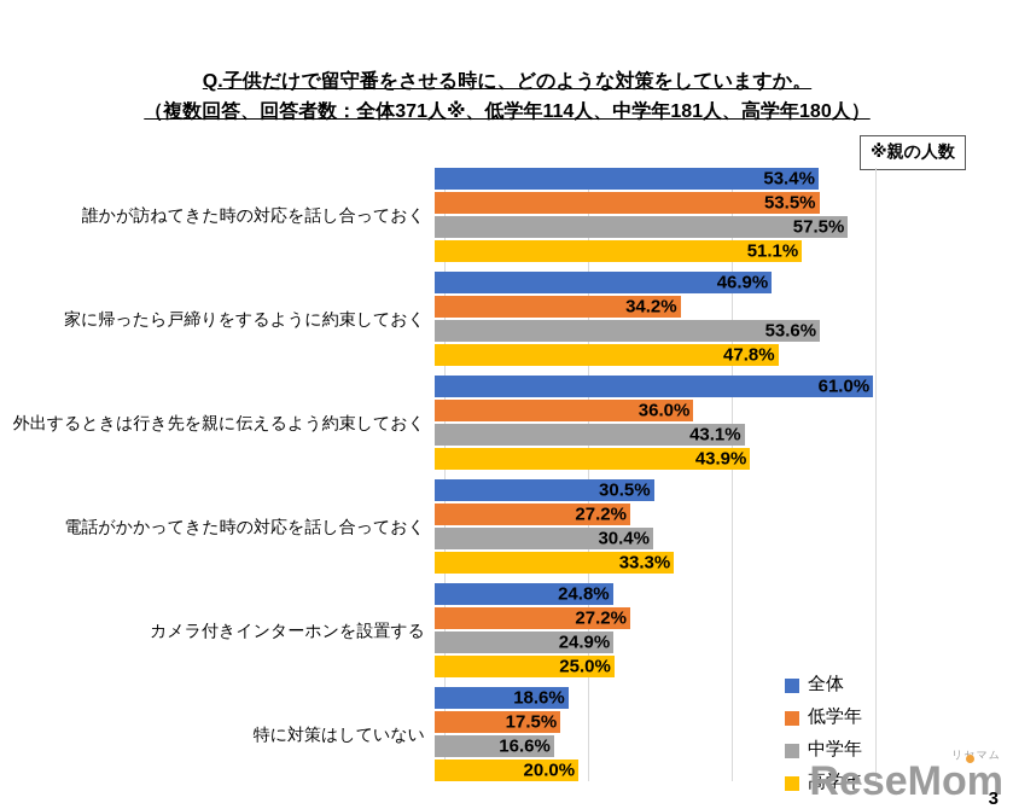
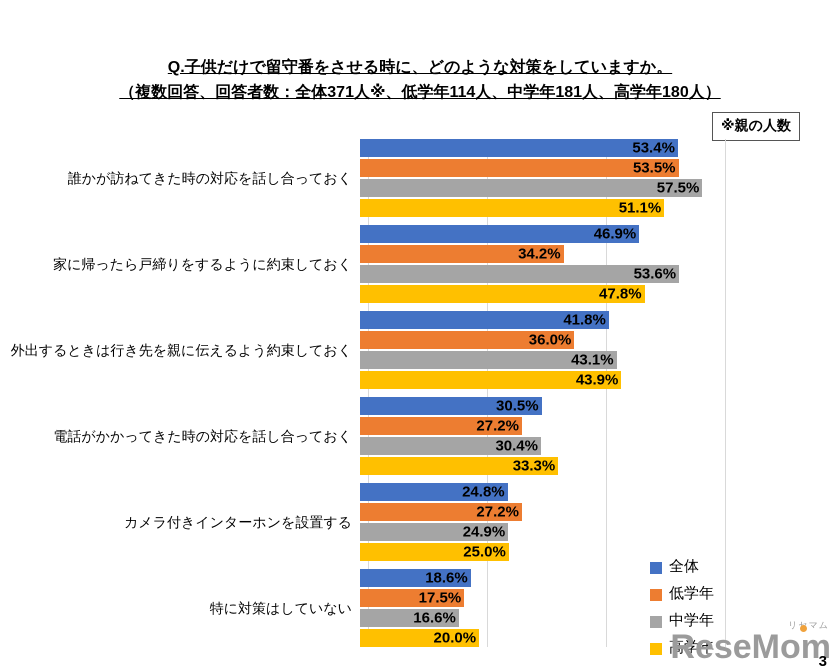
全体/外出するときは行き先を親に伝えるよう約束しておく: 61.0% -> 41.8%
